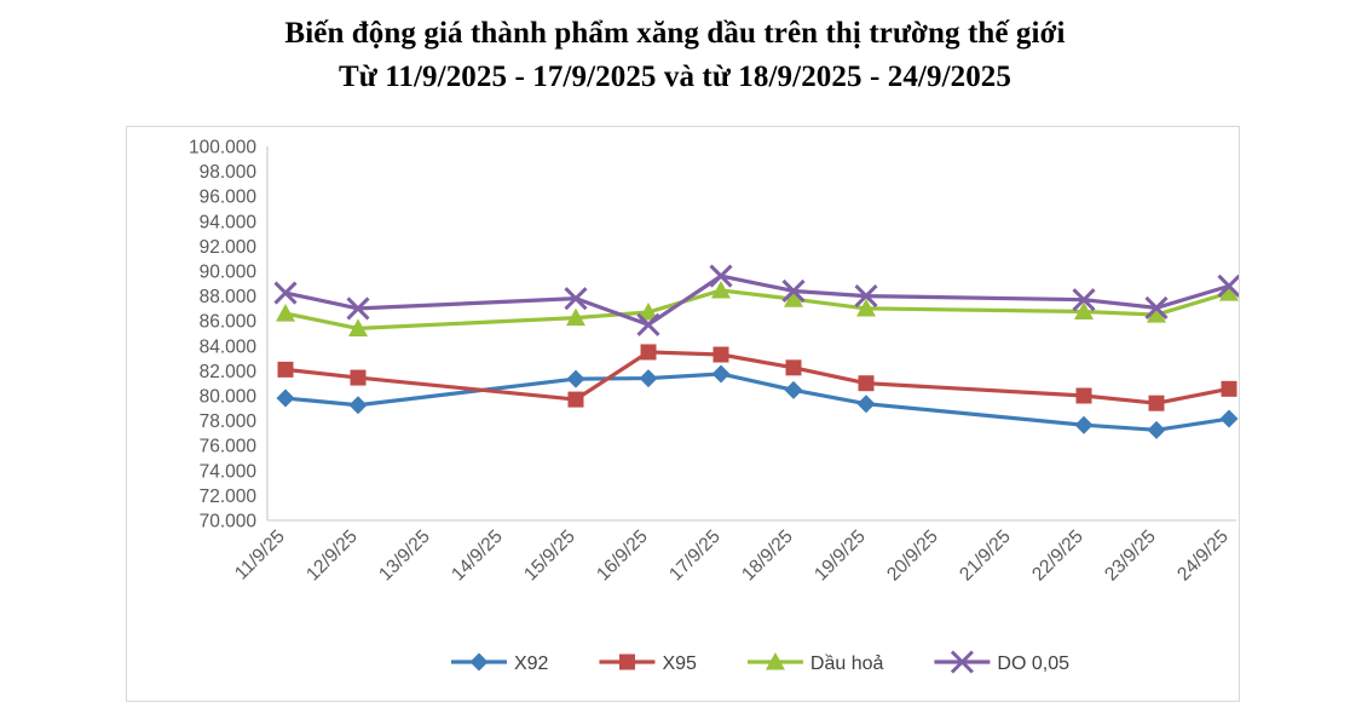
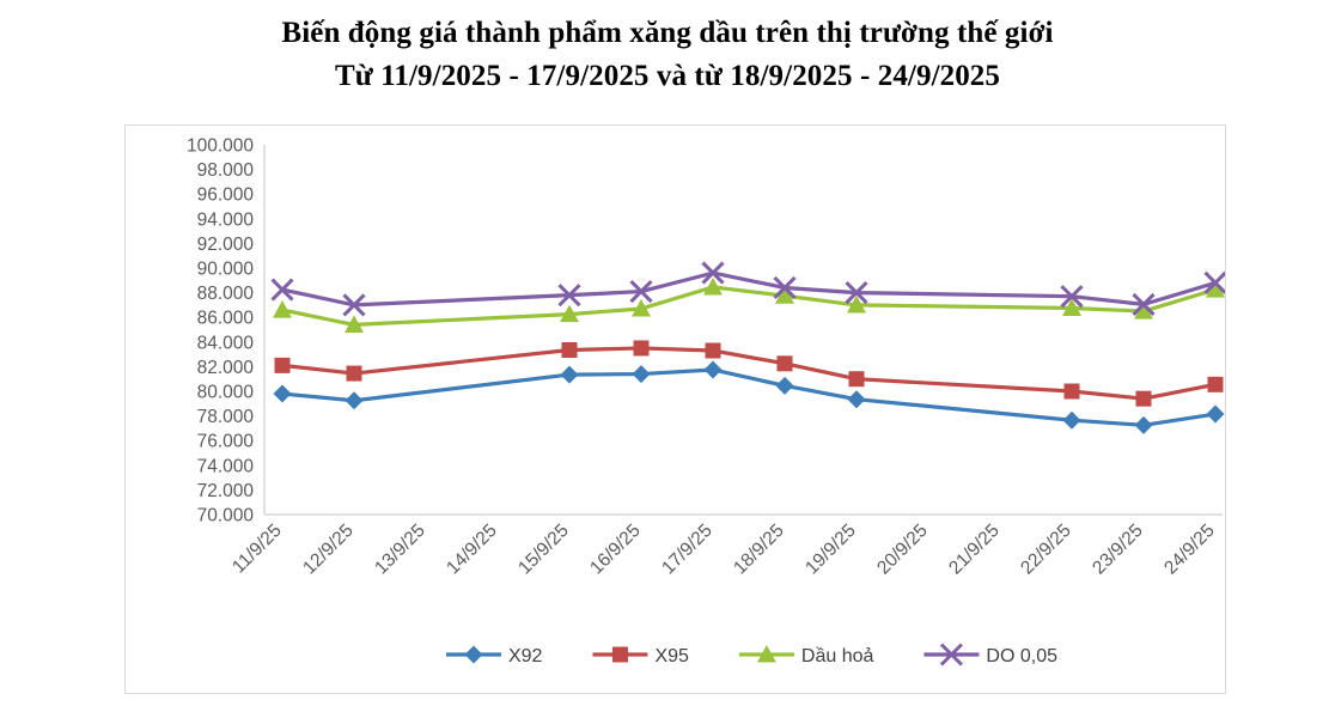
X95/15/9/25: 79700 -> 83400
DO 0,05/16/9/25: 85700 -> 88100
